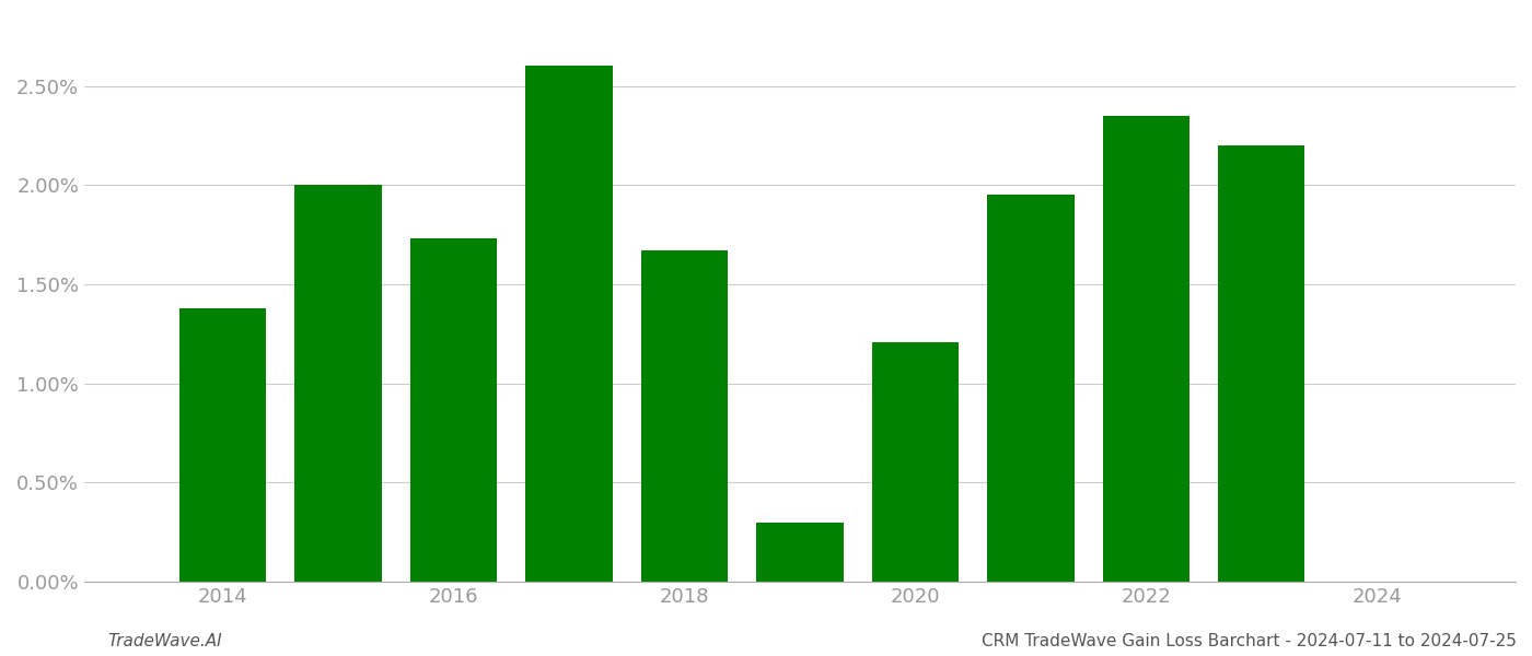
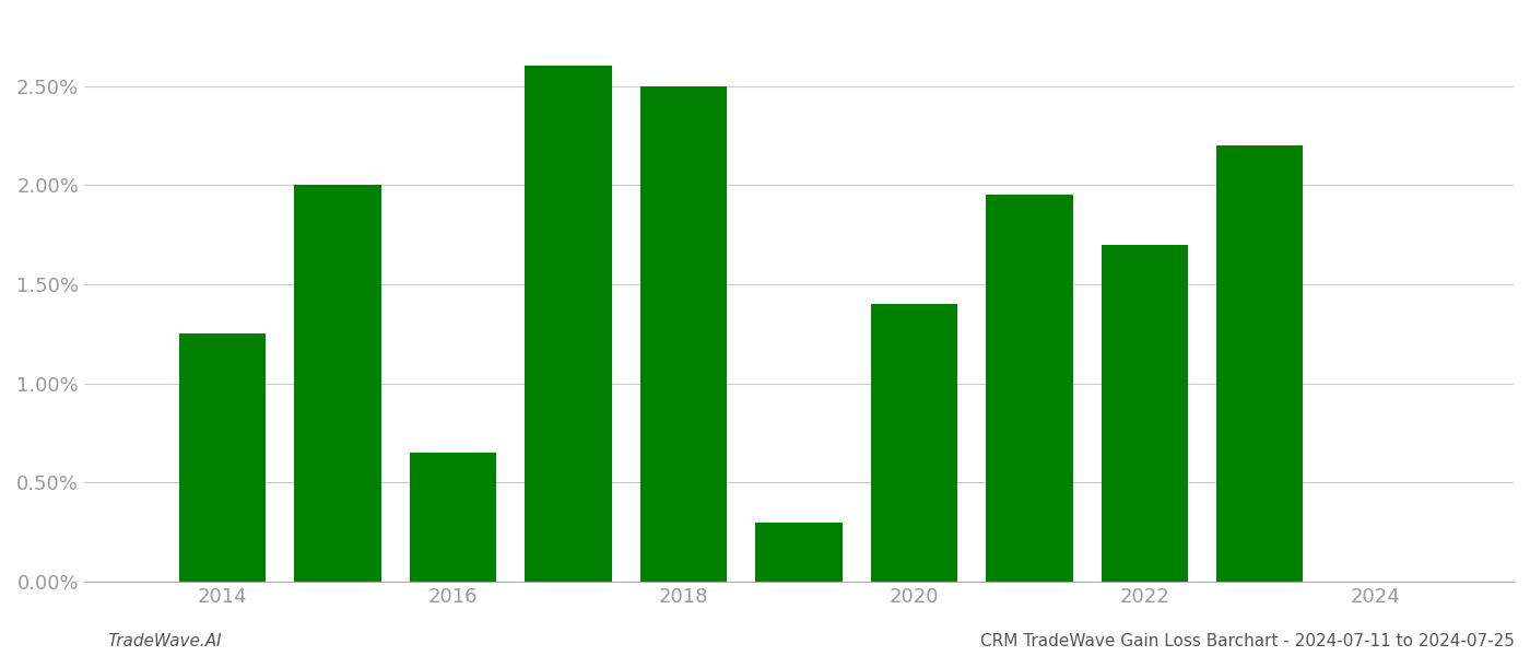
2014: 1.38% -> 1.25%
2016: 1.73% -> 0.65%
2018: 1.67% -> 2.50%
2020: 1.21% -> 1.40%
2022: 2.35% -> 1.70%
